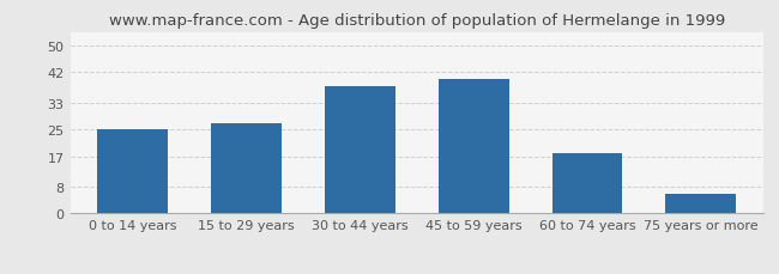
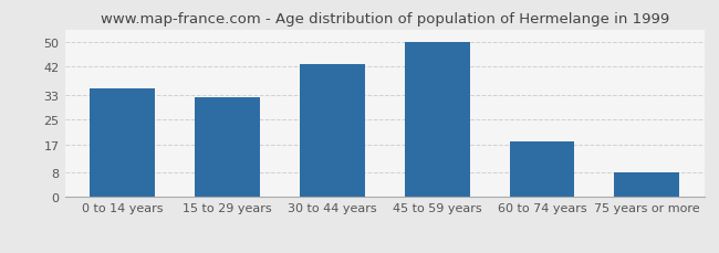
0 to 14 years: 25 -> 35
15 to 29 years: 27 -> 32
30 to 44 years: 38 -> 43
45 to 59 years: 40 -> 50
75 years or more: 6 -> 8
